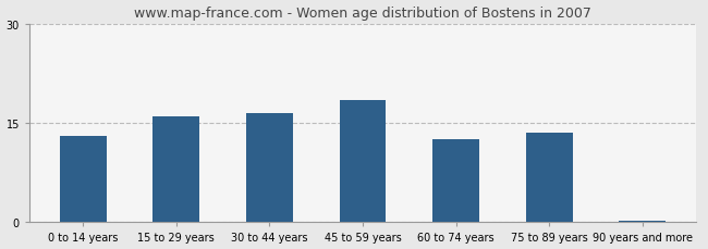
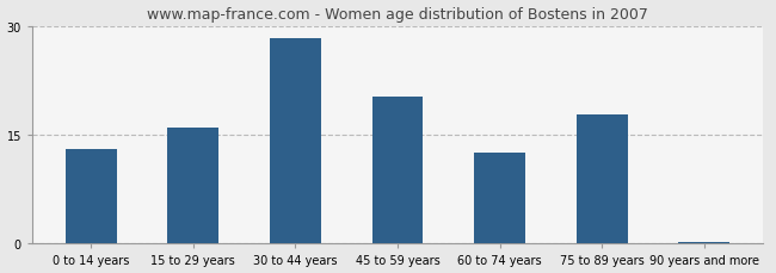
30 to 44 years: 16.5 -> 28.2
45 to 59 years: 18.5 -> 20.2
75 to 89 years: 13.5 -> 17.8
